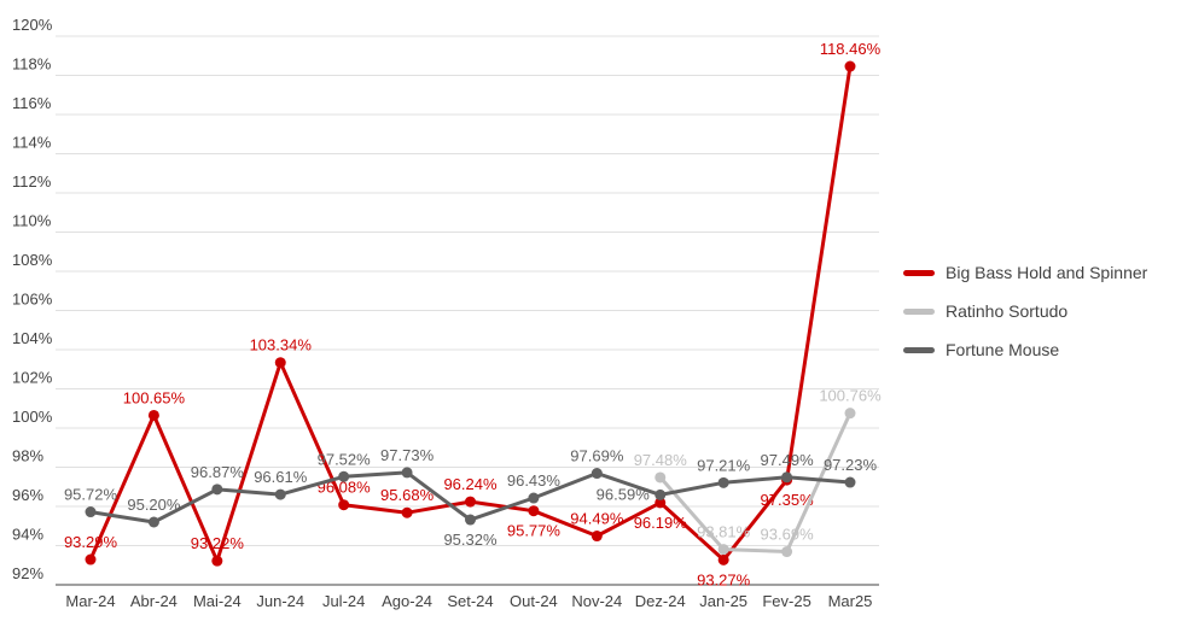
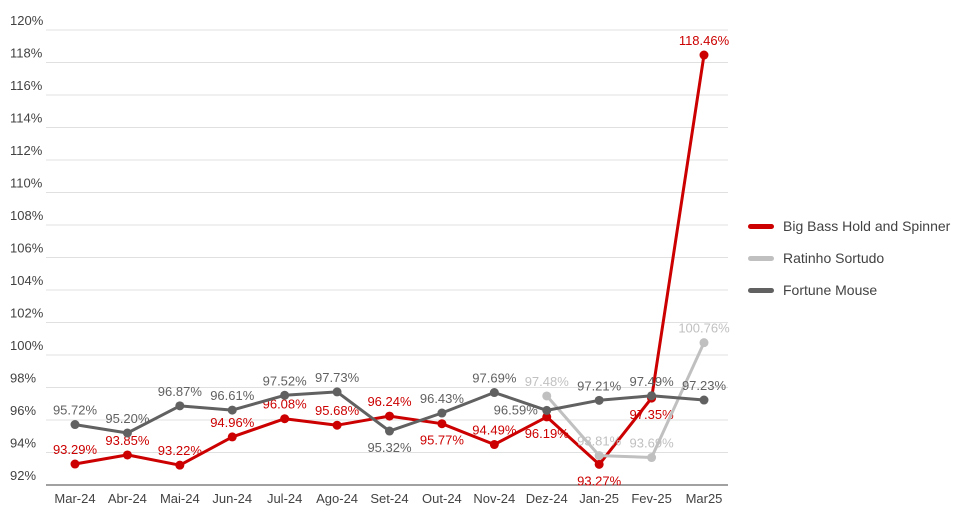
Big Bass Hold and Spinner/Abr-24: 100.65% -> 93.85%
Big Bass Hold and Spinner/Jun-24: 103.34% -> 94.96%
